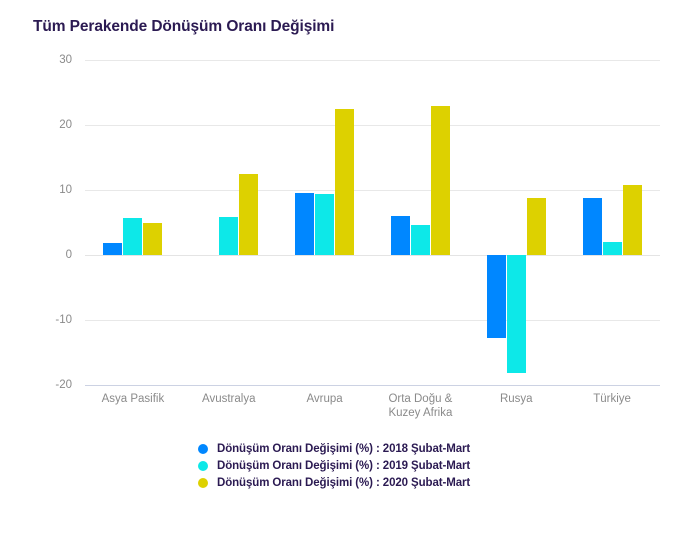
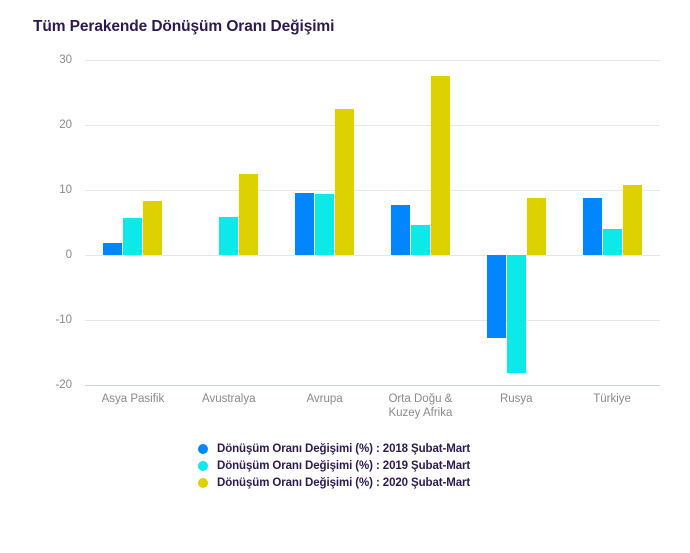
Dönüşüm Oranı Değişimi (%) : 2020 Şubat-Mart/Asya Pasifik: 5 -> 8
Dönüşüm Oranı Değişimi (%) : 2018 Şubat-Mart/Orta Doğu & Kuzey Afrika: 6 -> 8
Dönüşüm Oranı Değişimi (%) : 2020 Şubat-Mart/Orta Doğu & Kuzey Afrika: 23 -> 28
Dönüşüm Oranı Değişimi (%) : 2019 Şubat-Mart/Türkiye: 2 -> 4
